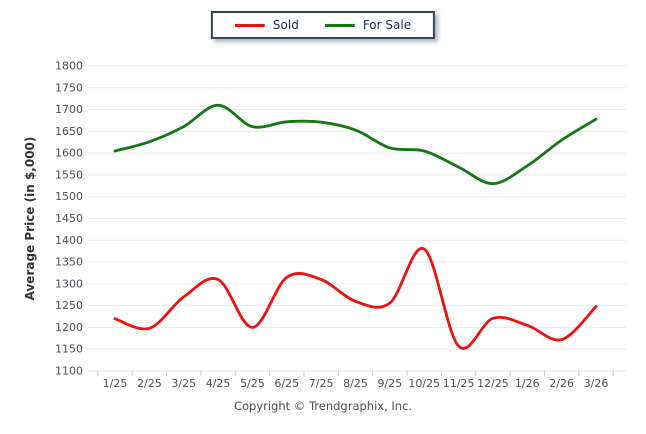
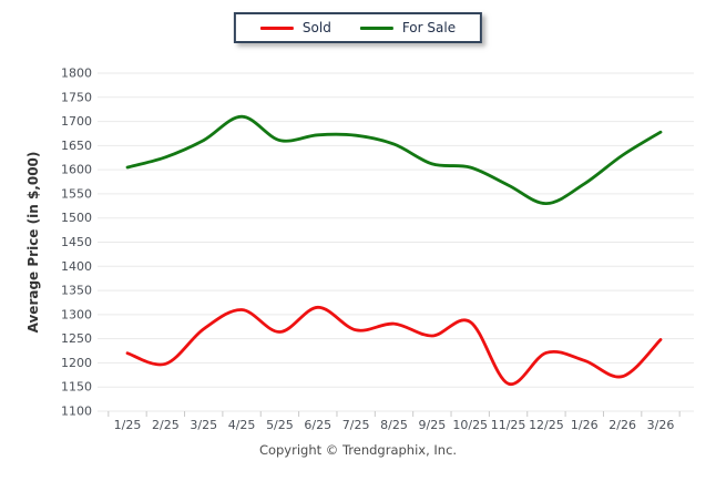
Sold/5/25: 1200 -> 1260
Sold/7/25: 1310 -> 1270
Sold/8/25: 1260 -> 1280
Sold/10/25: 1380 -> 1280
